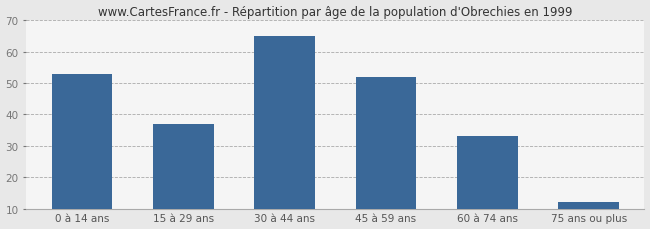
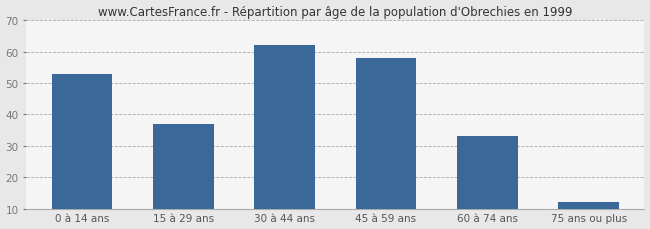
30 à 44 ans: 65 -> 62
45 à 59 ans: 52 -> 58
